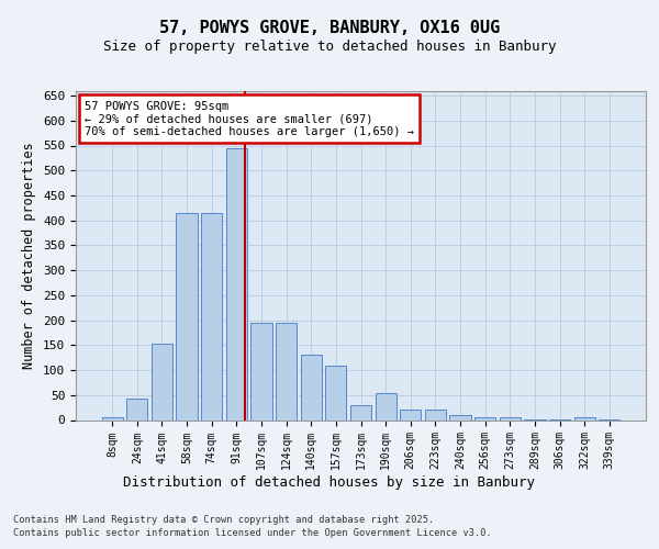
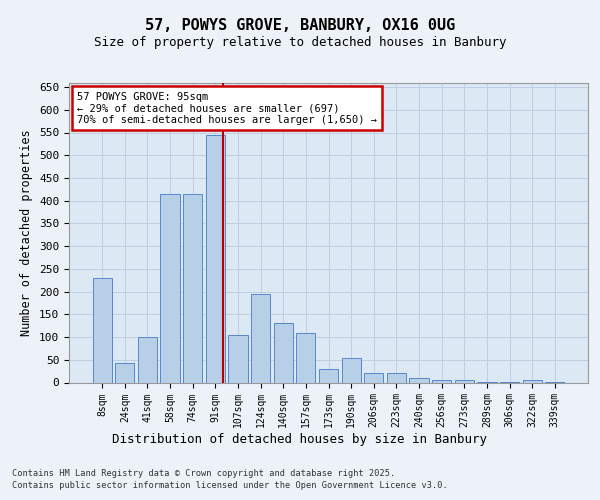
8sqm: 5 -> 230
41sqm: 152 -> 100
107sqm: 195 -> 105
